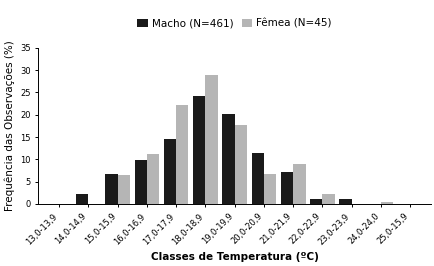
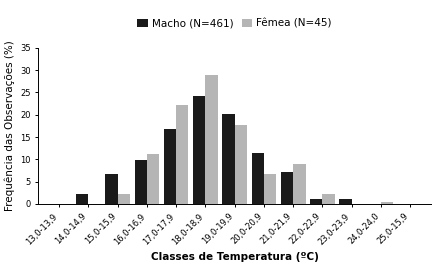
Fêmea (N=45)/15,0-15,9: 6.5 -> 2.2
Macho (N=461)/17,0-17,9: 14.5 -> 16.9
